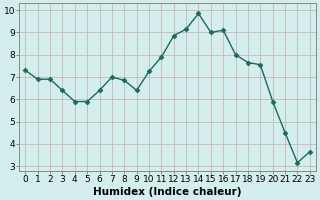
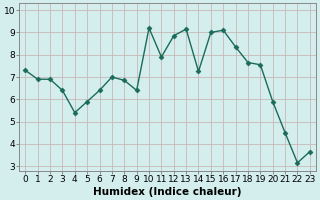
4: 5.90 -> 5.40
10: 7.25 -> 9.20
14: 9.85 -> 7.25
17: 8.00 -> 8.35
